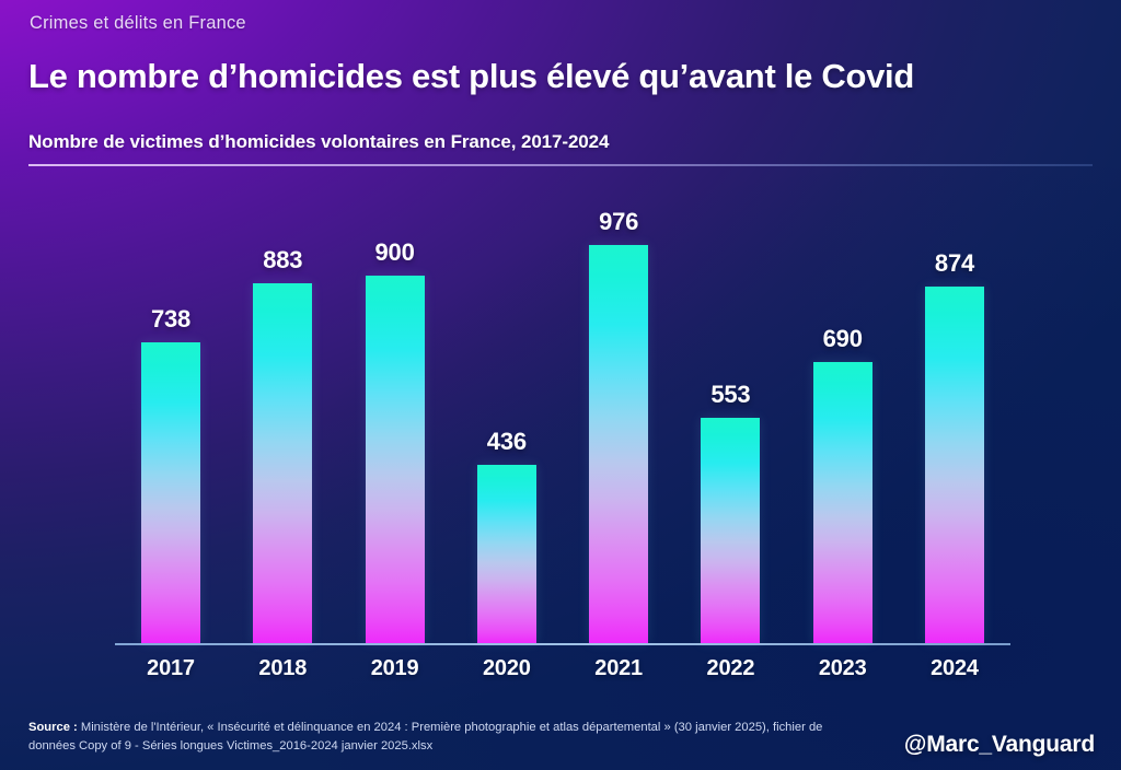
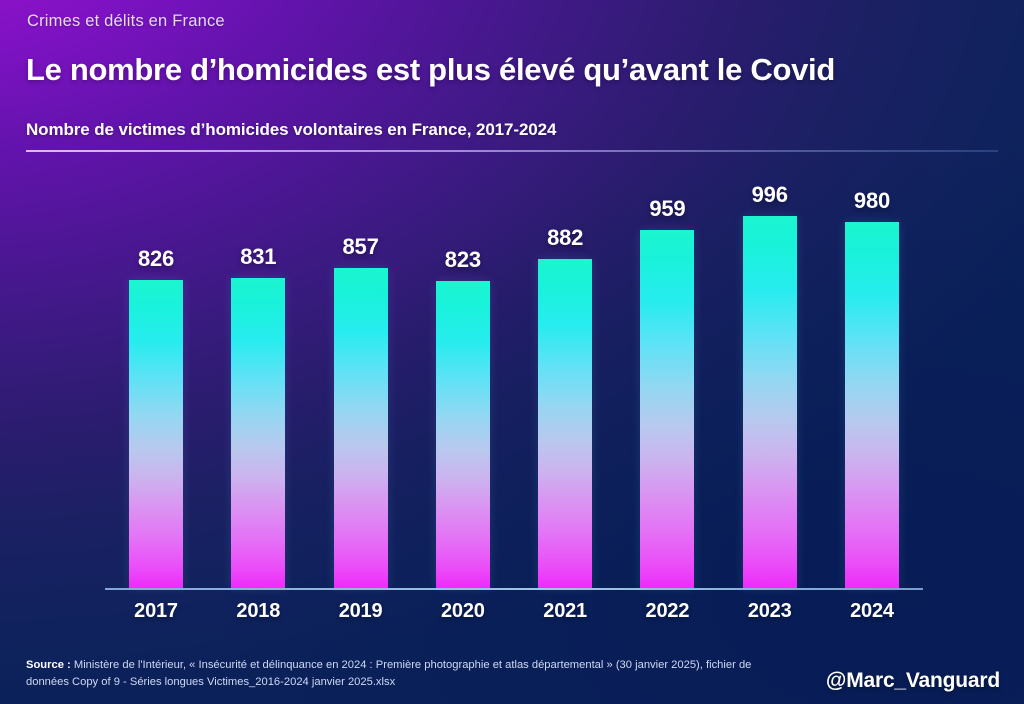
2017: 738 -> 826
2018: 883 -> 831
2019: 900 -> 857
2020: 436 -> 823
2021: 976 -> 882
2022: 553 -> 959
2023: 690 -> 996
2024: 874 -> 980
